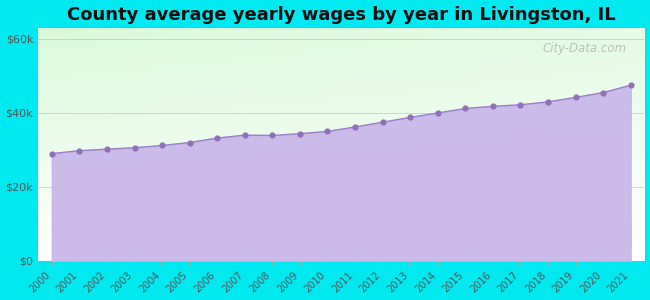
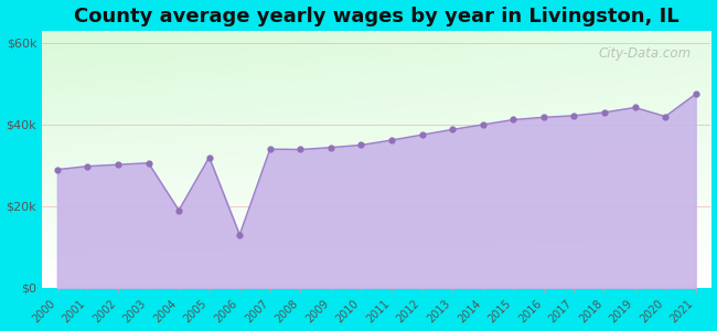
2004: $31.2k -> $19.0k
2006: $33.2k -> $13.0k
2020: $45.5k -> $42.0k
